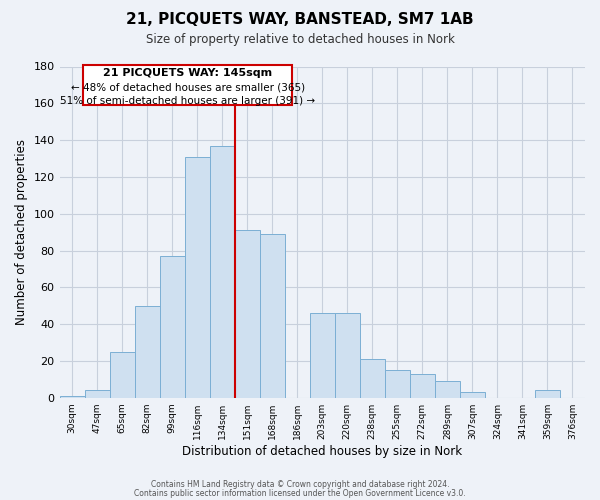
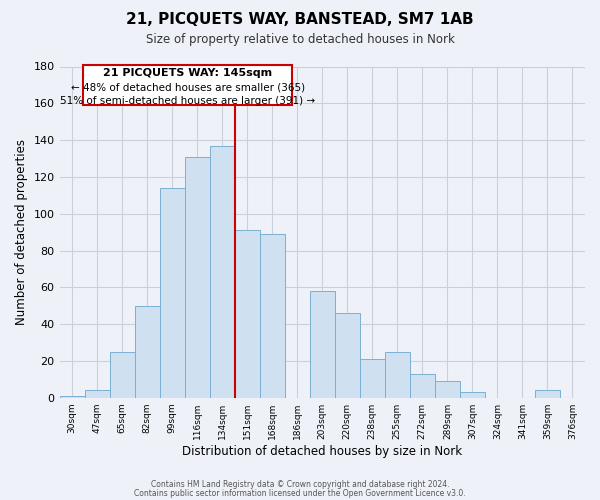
99sqm: 77 -> 114
203sqm: 46 -> 58
255sqm: 15 -> 25
